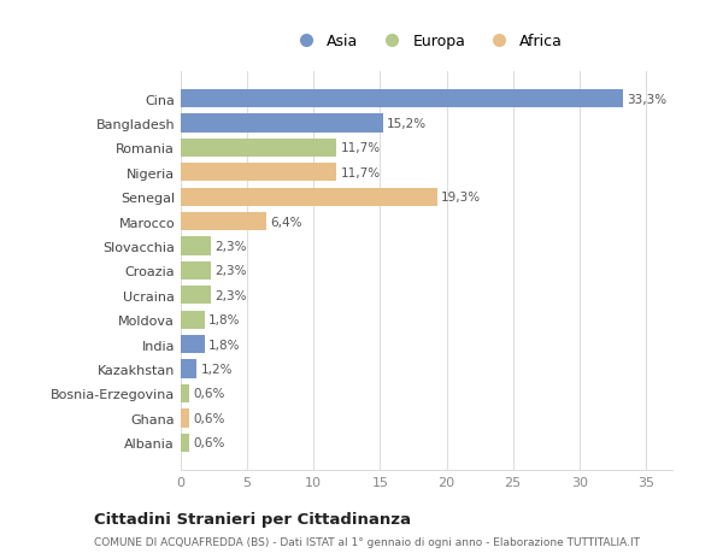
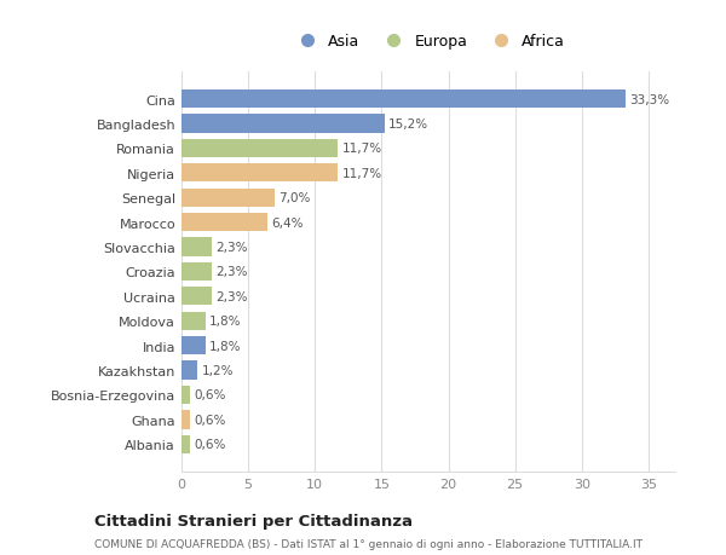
Senegal: 19,3% -> 7,0%
